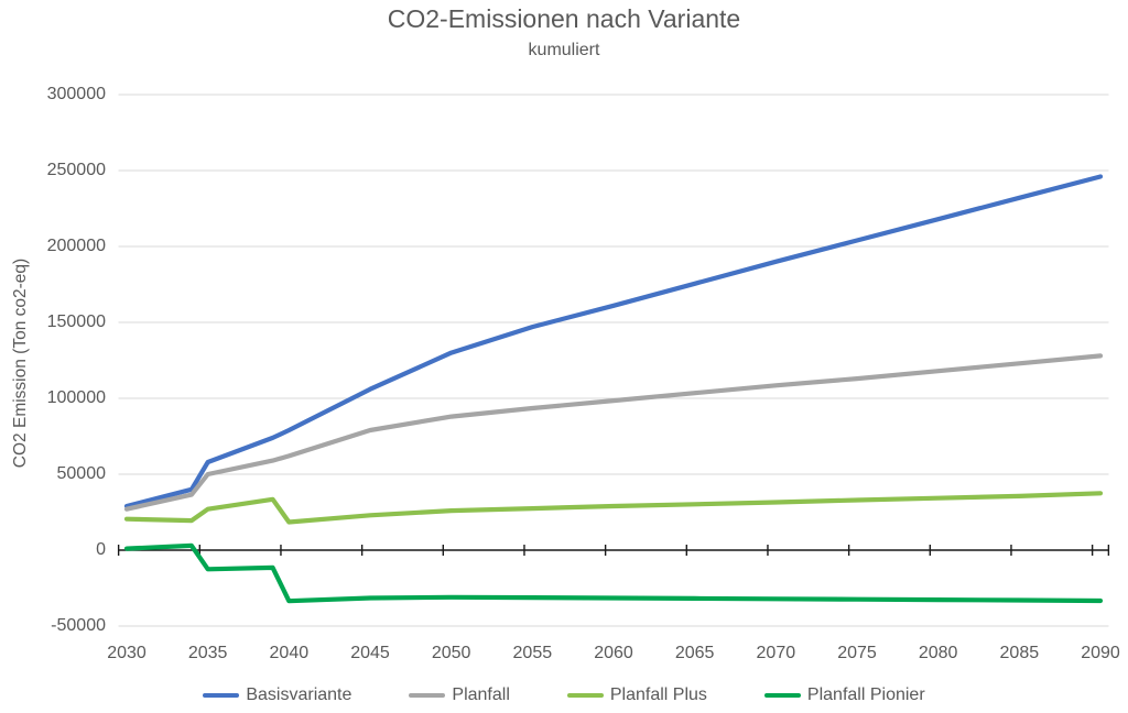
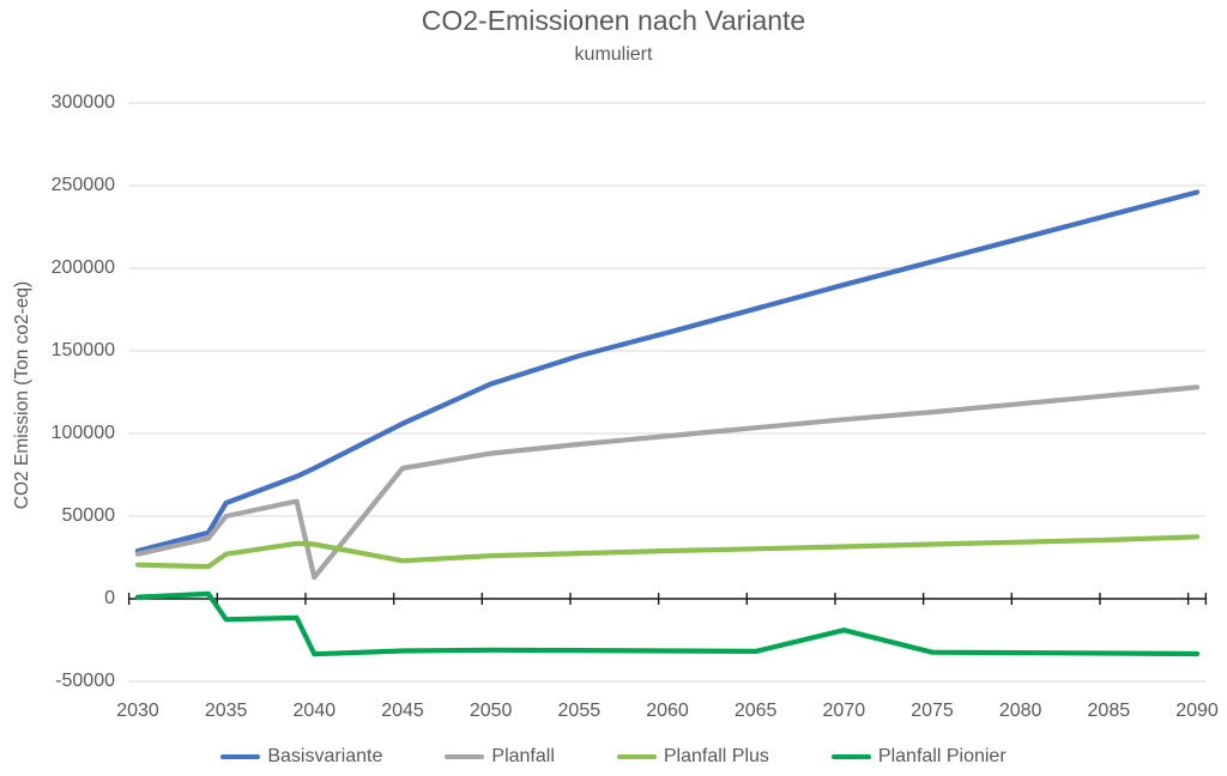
Planfall/2040: 62000 -> 13000
Planfall Plus/2040: 18000 -> 33000
Planfall Pionier/2070: -32000 -> -19000
